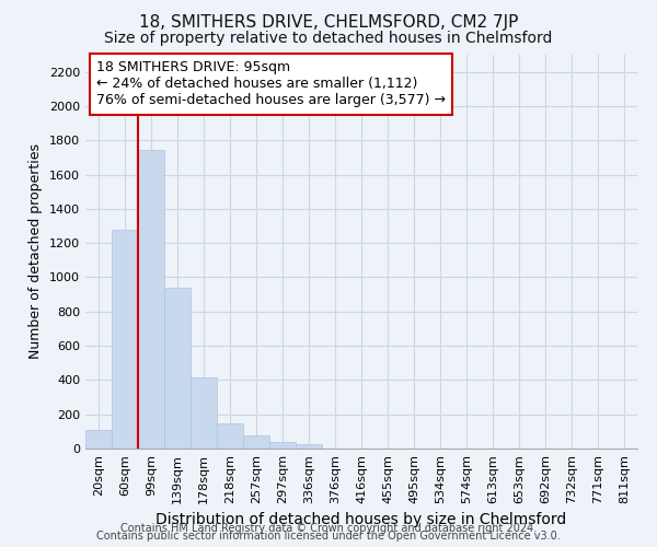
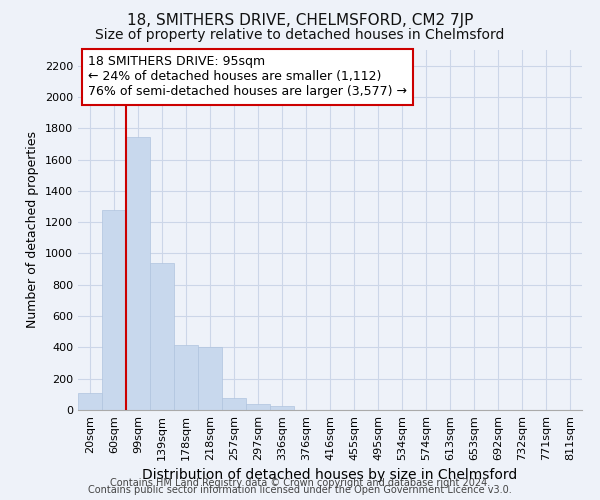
218sqm: 150 -> 400
